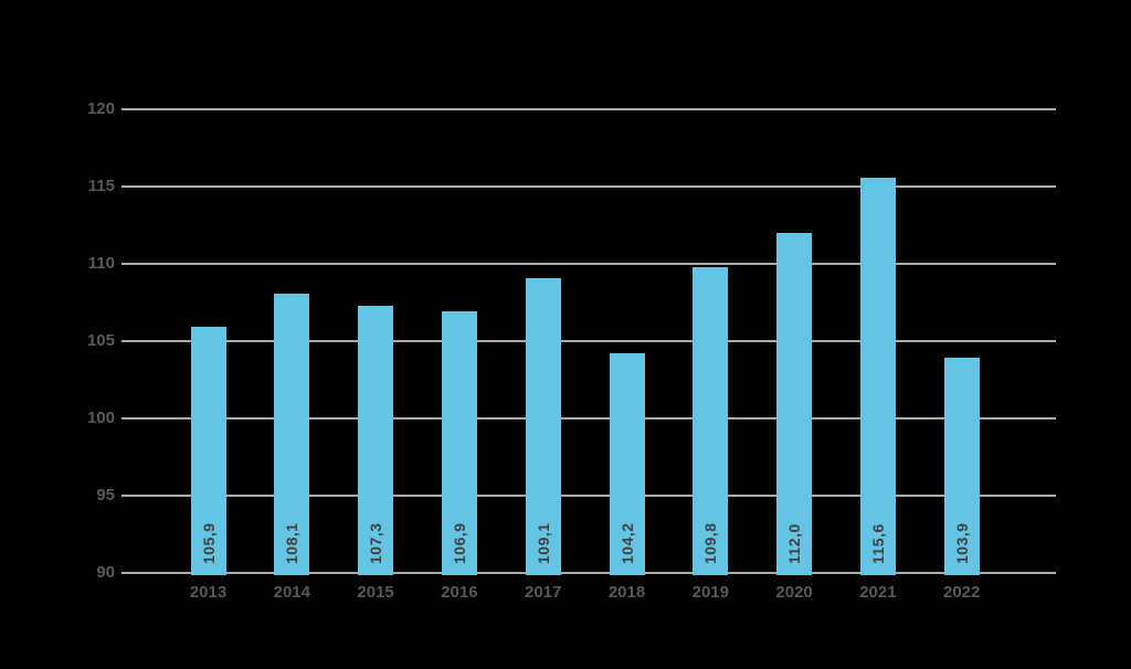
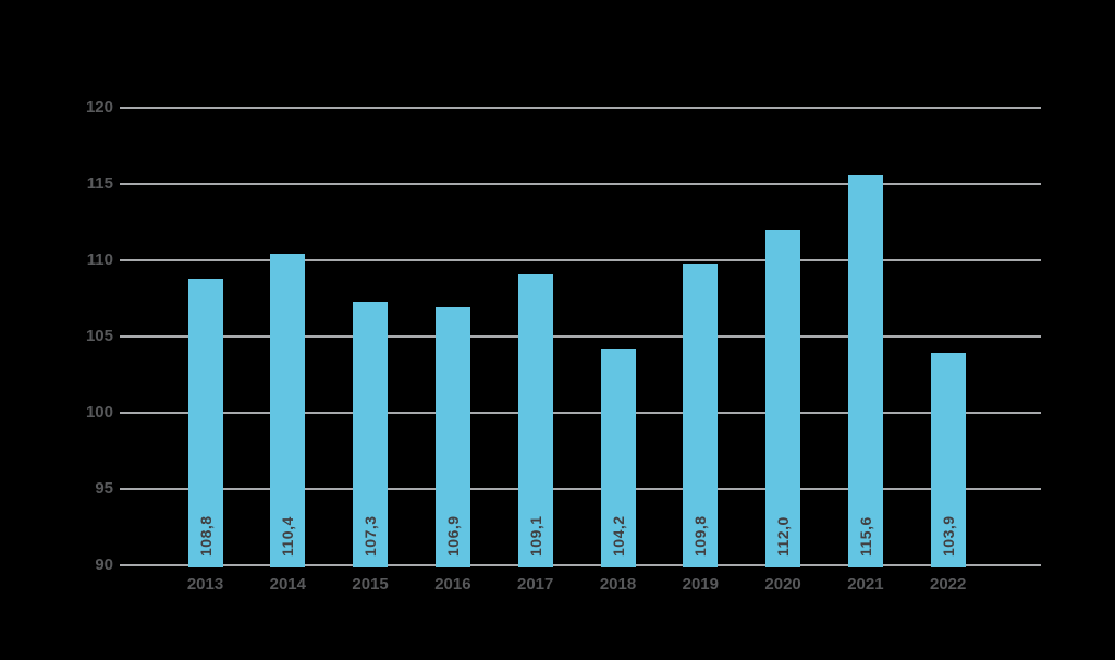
2013: 105,9 -> 108,8
2014: 108,1 -> 110,4
